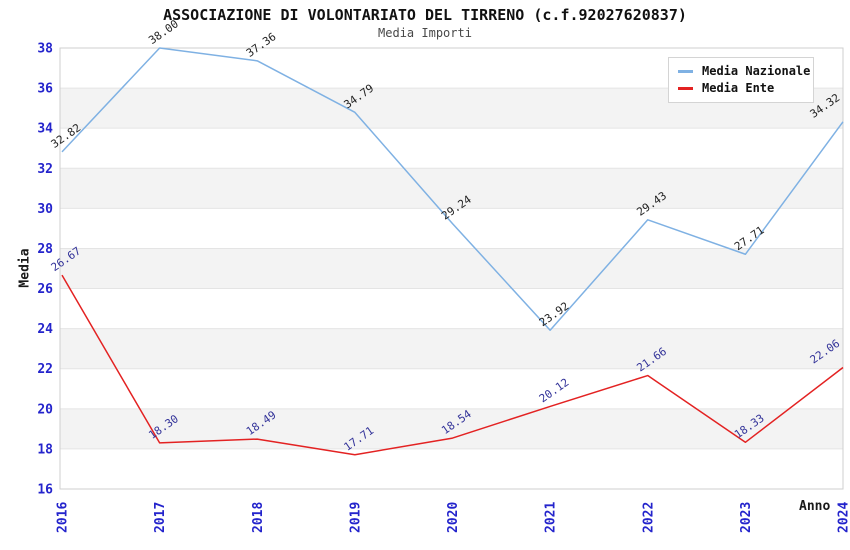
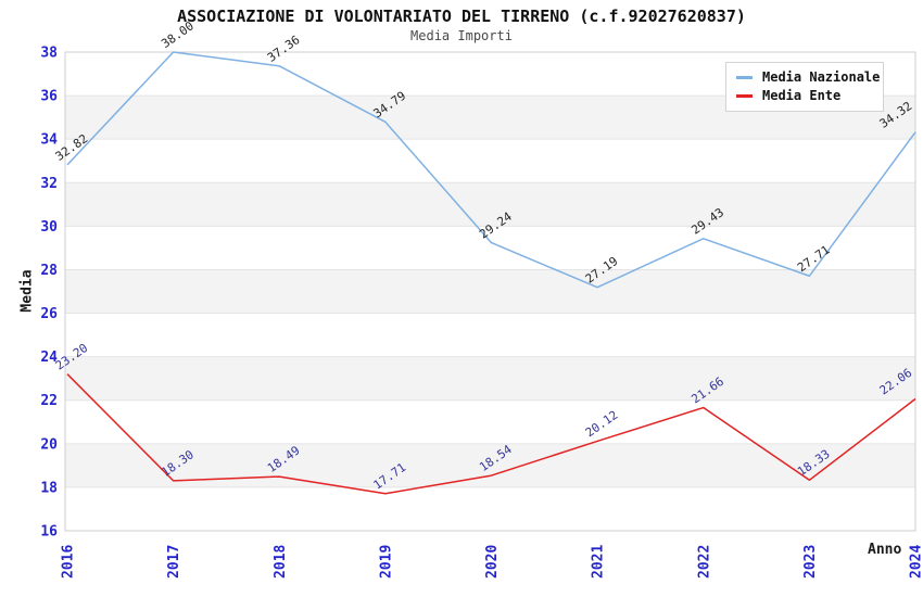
Media Ente/2016: 26.67 -> 23.20
Media Nazionale/2021: 23.92 -> 27.19
